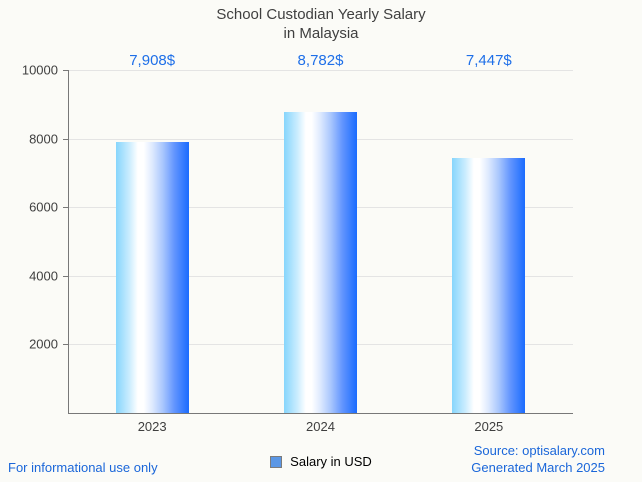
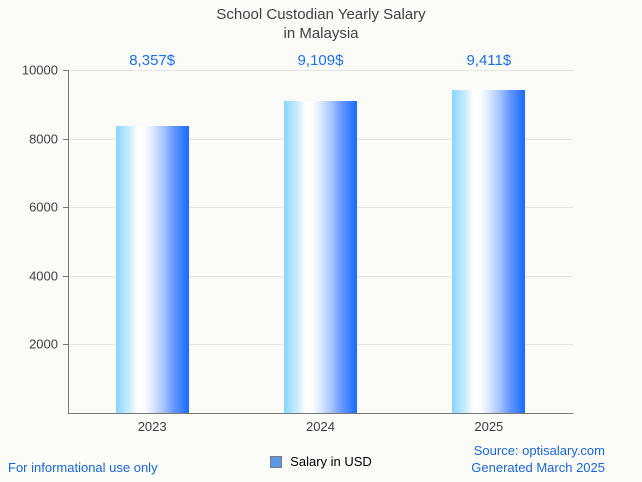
2023: 7,908 -> 8,357
2024: 8,782 -> 9,109
2025: 7,447 -> 9,411
